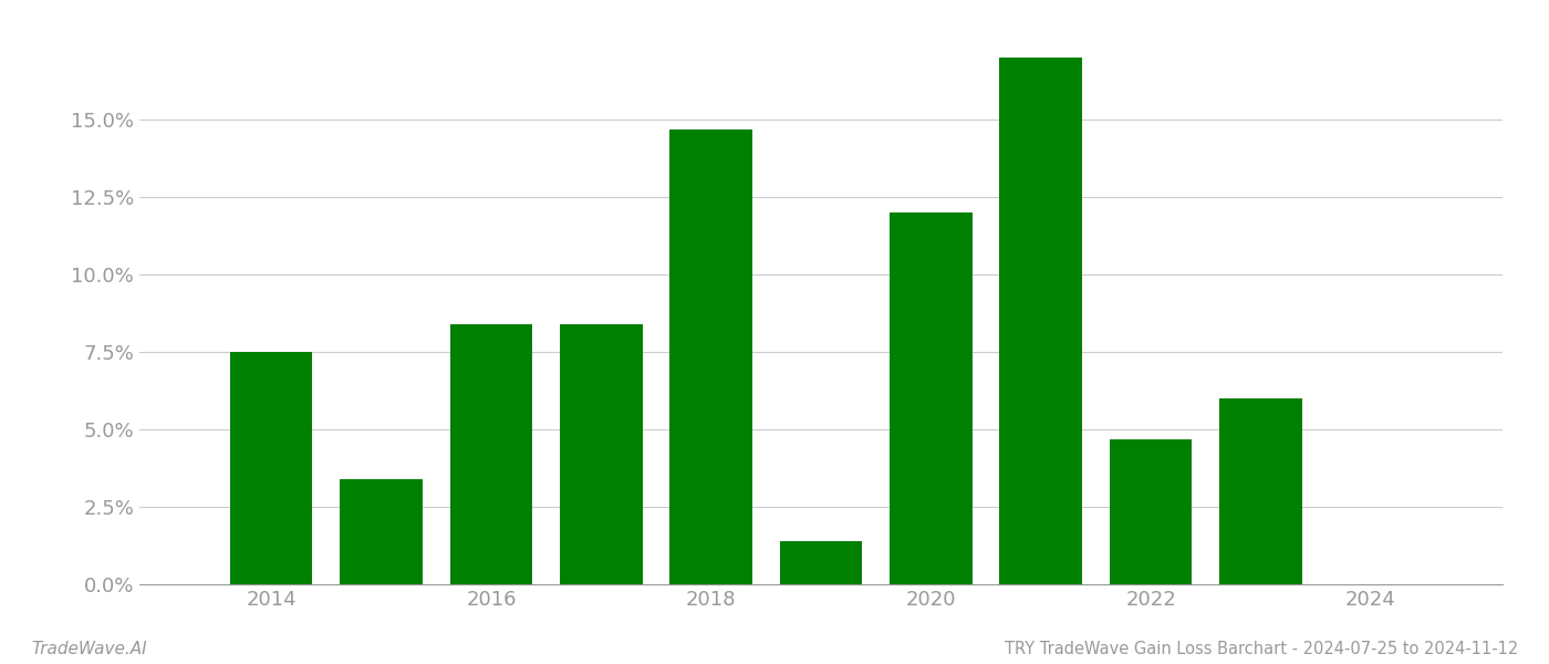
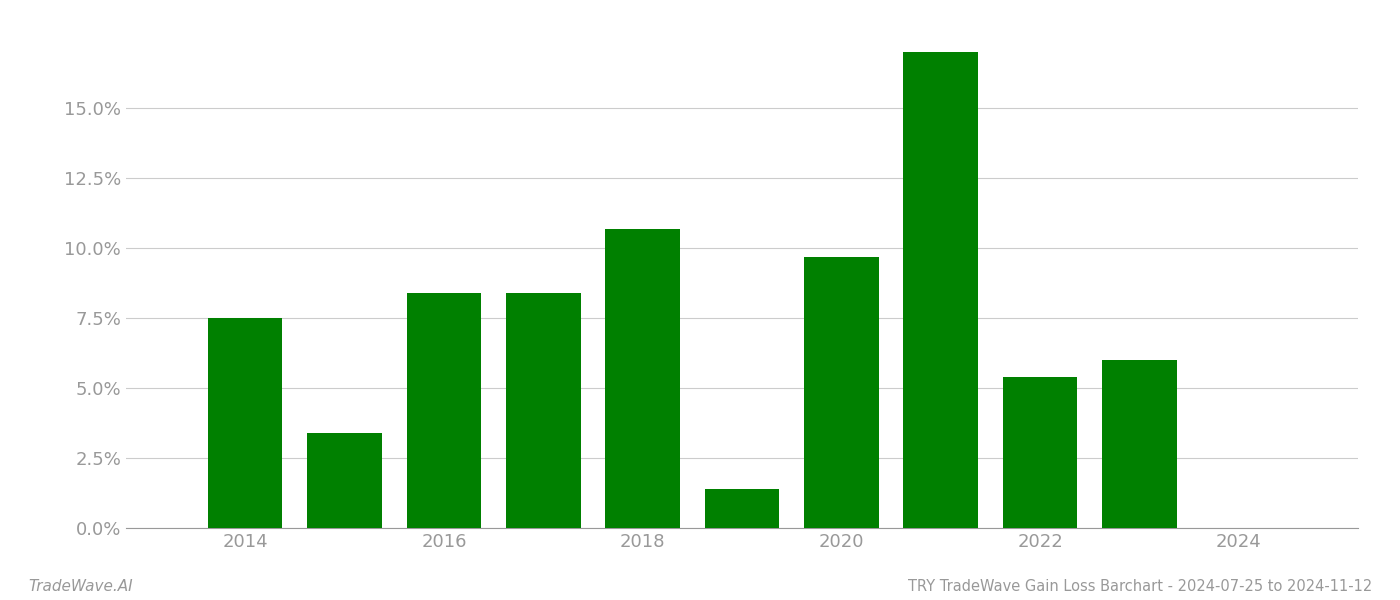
2018: 14.7% -> 10.7%
2020: 12.0% -> 9.7%
2022: 4.7% -> 5.4%
